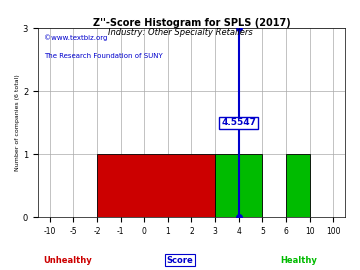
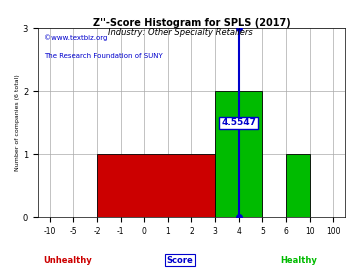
4: 1 -> 2
